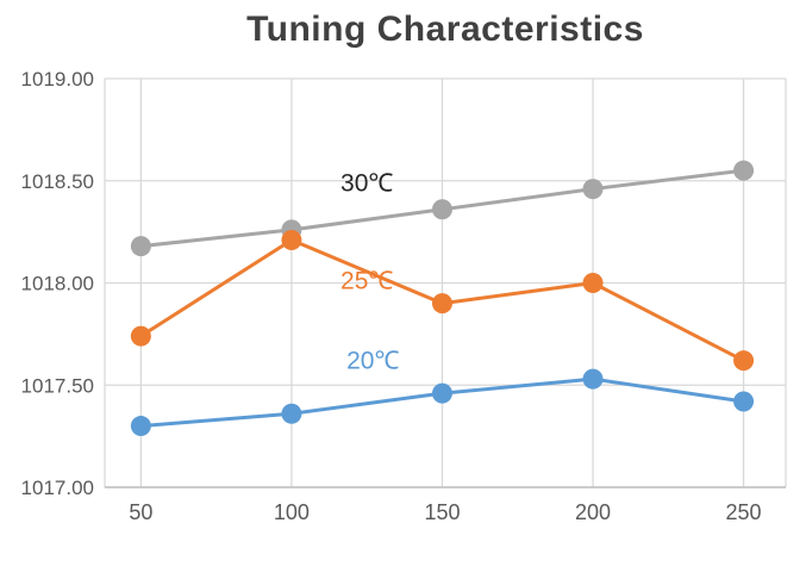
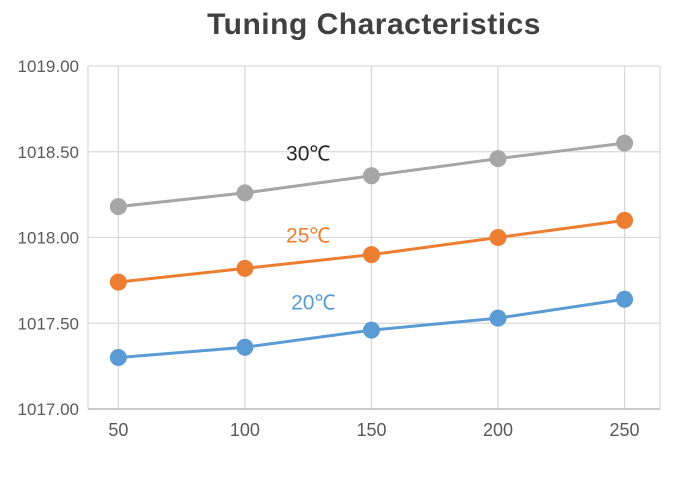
25℃/100: 1018.21 -> 1017.82
25℃/250: 1017.62 -> 1018.10
20℃/250: 1017.42 -> 1017.64
